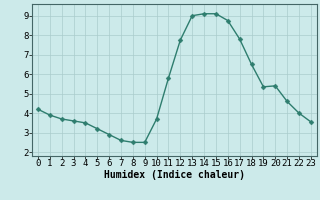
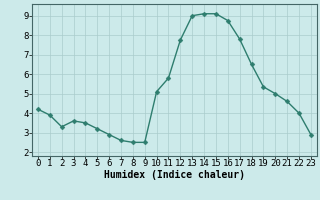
2: 3.7 -> 3.3
10: 3.7 -> 5.1
20: 5.4 -> 5.0
23: 3.5 -> 2.9
